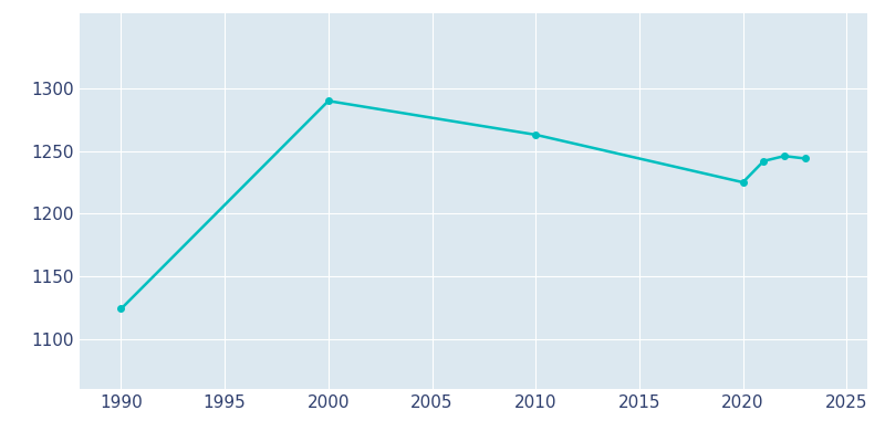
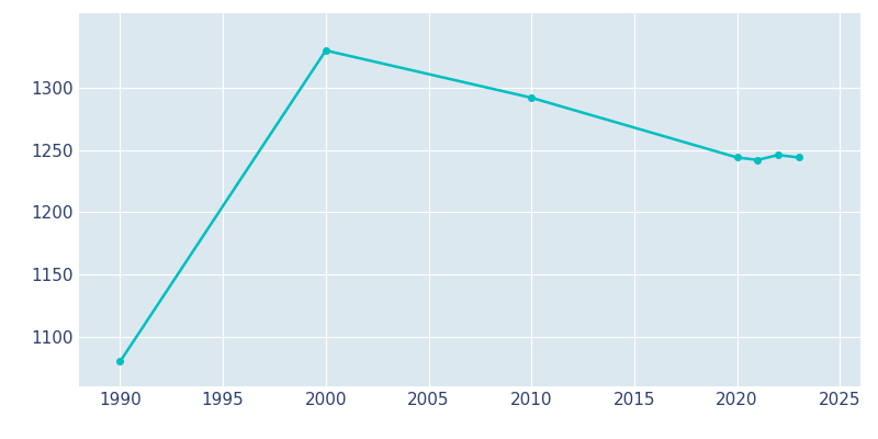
1990: 1124 -> 1080
2000: 1290 -> 1330
2010: 1263 -> 1292
2020: 1225 -> 1244
